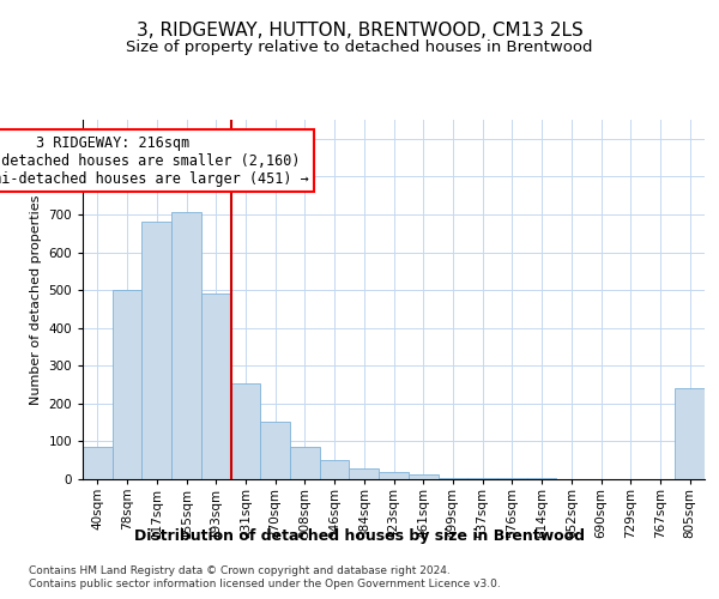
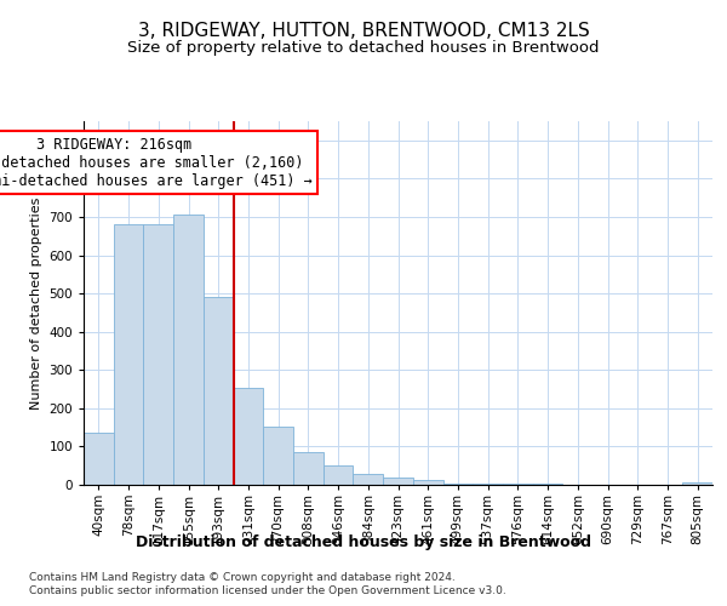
40sqm: 85 -> 135
78sqm: 500 -> 680
805sqm: 240 -> 6
